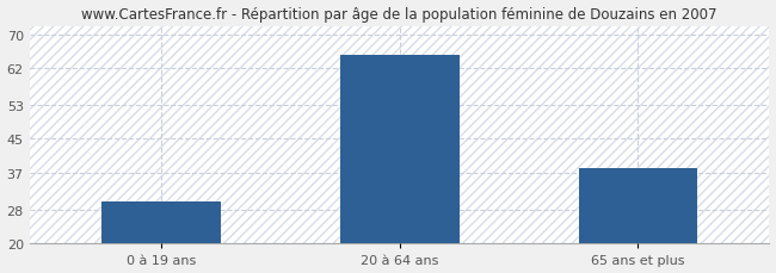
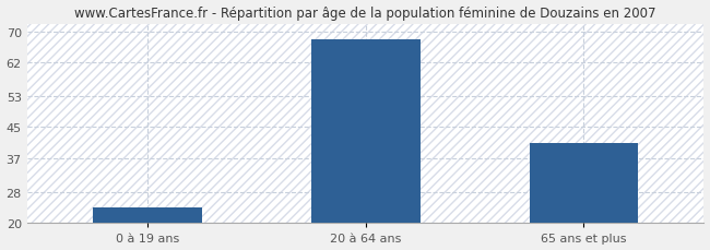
0 à 19 ans: 30 -> 24
20 à 64 ans: 65 -> 68
65 ans et plus: 38 -> 41
